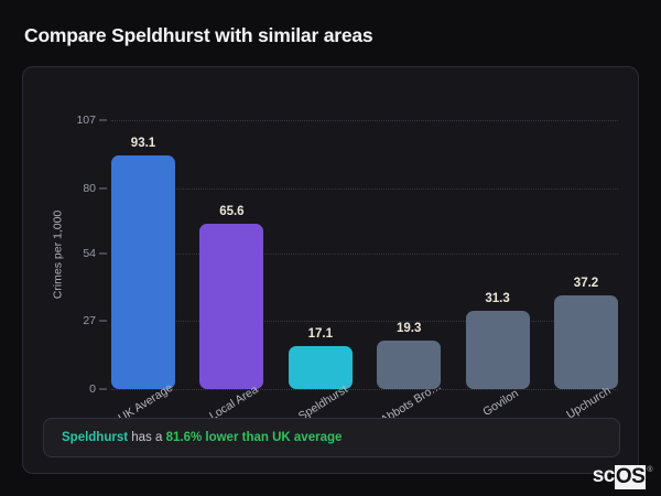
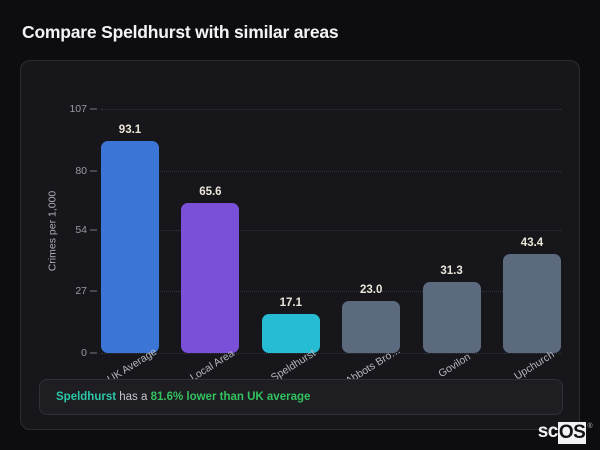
Abbots Bro…: 19.3 -> 23.0
Upchurch: 37.2 -> 43.4
